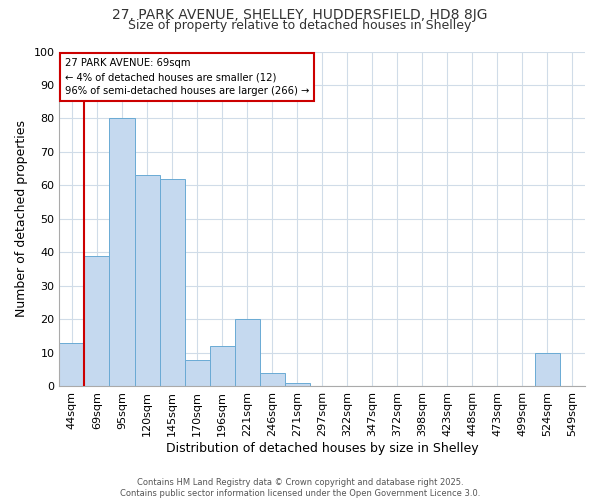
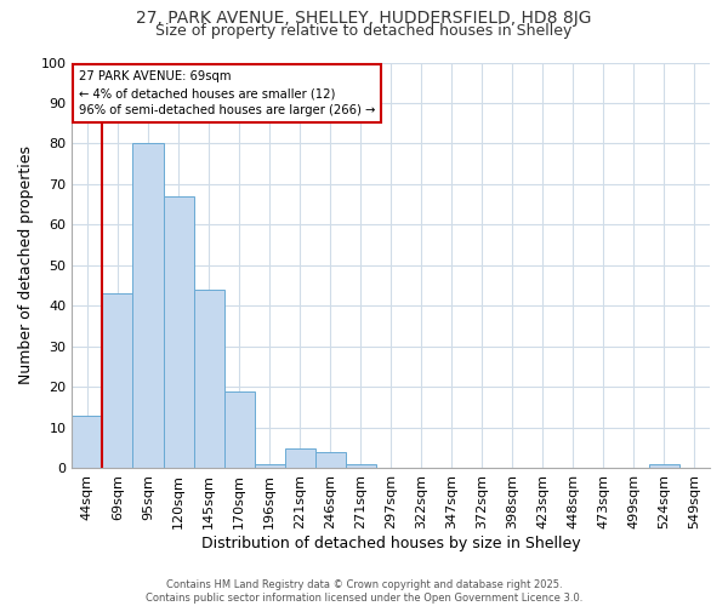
69sqm: 39 -> 43
120sqm: 63 -> 67
145sqm: 62 -> 44
170sqm: 8 -> 19
196sqm: 12 -> 1
221sqm: 20 -> 5
524sqm: 10 -> 1
